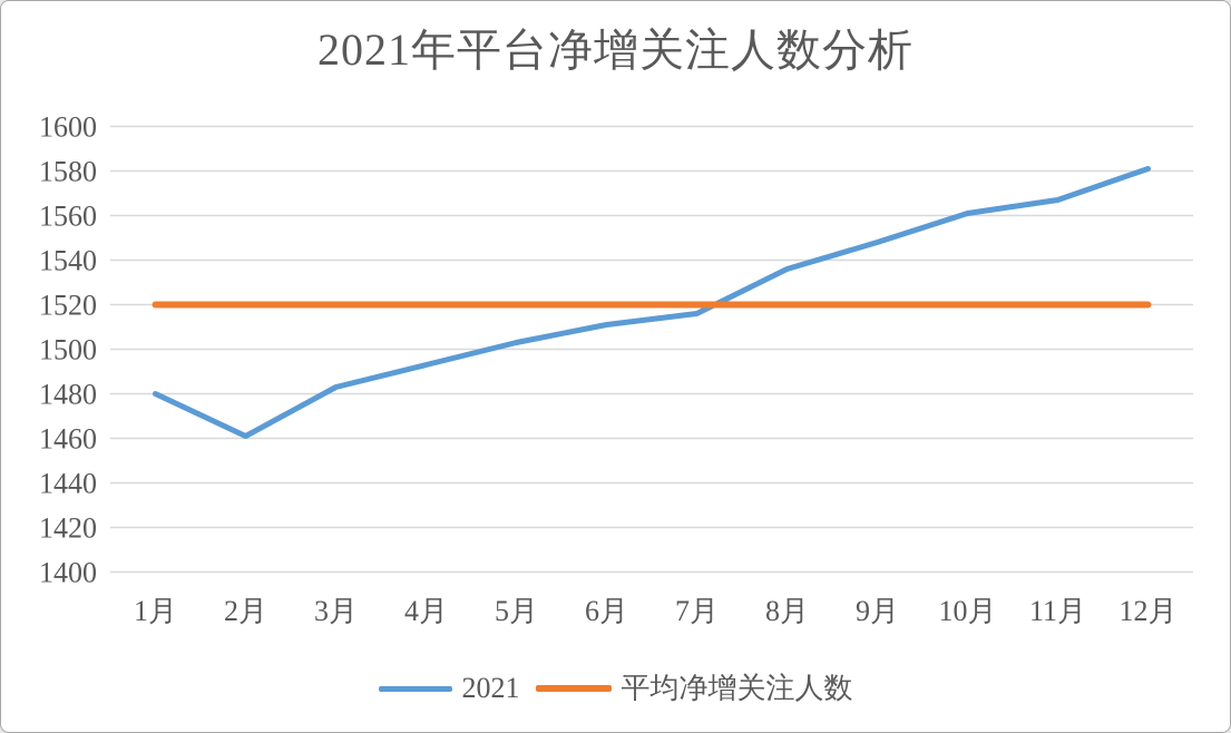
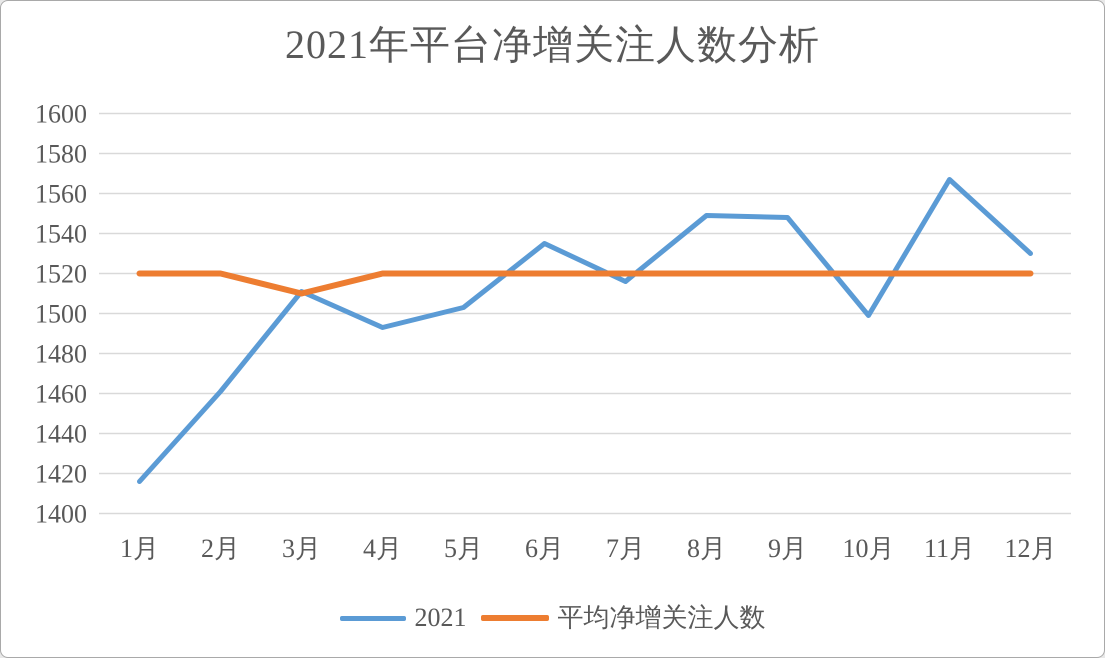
2021/1月: 1480 -> 1416
2021/3月: 1483 -> 1511
平均净增关注人数/3月: 1520 -> 1510
2021/6月: 1511 -> 1535
2021/8月: 1536 -> 1549
2021/10月: 1561 -> 1499
2021/12月: 1581 -> 1530
